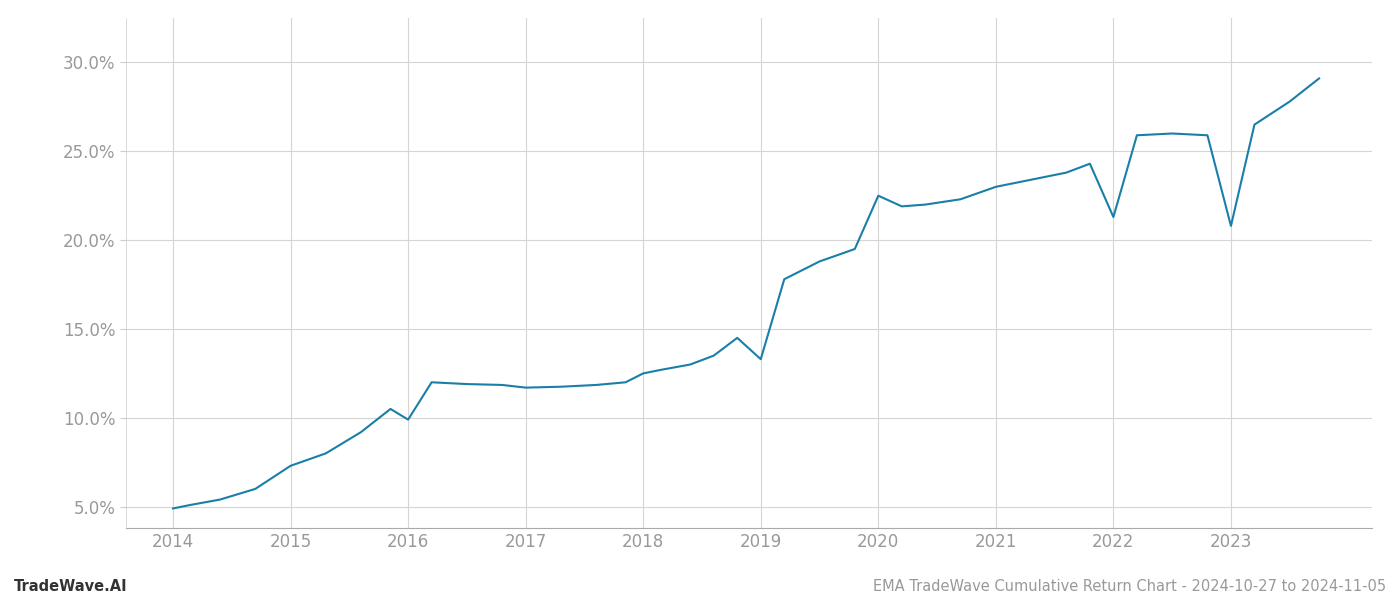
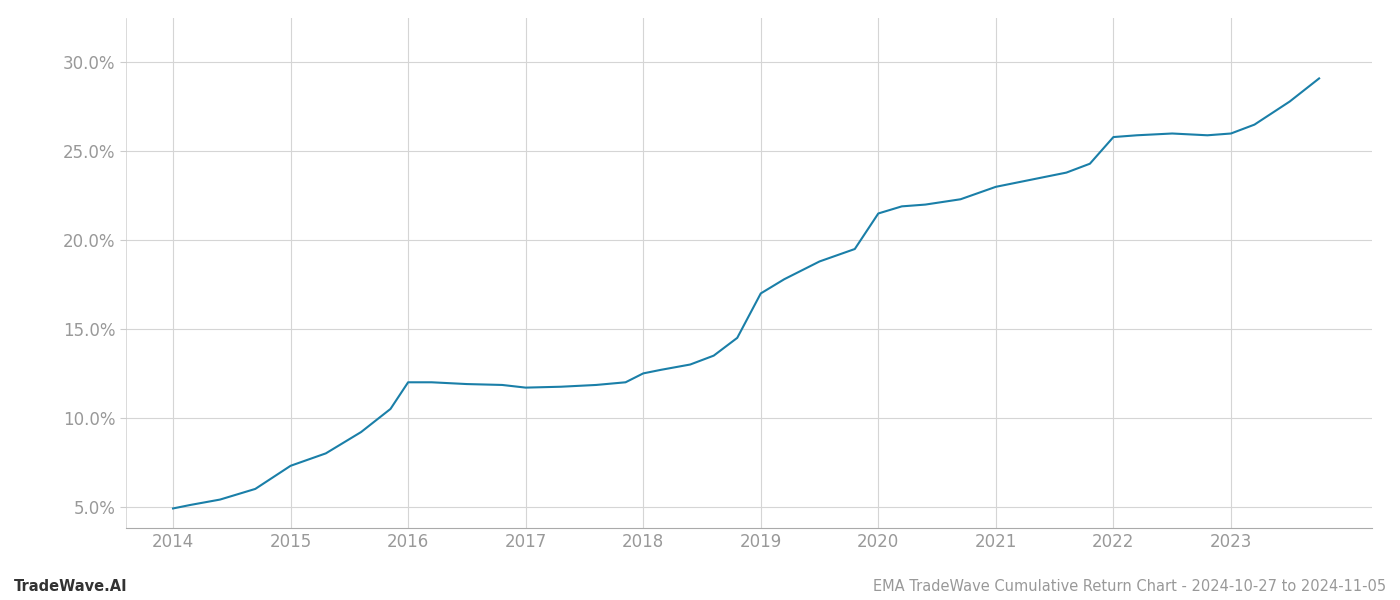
2016: 9.9% -> 12.0%
2019: 13.3% -> 17.0%
2020: 22.5% -> 21.5%
2022: 21.3% -> 25.8%
2023: 20.8% -> 26.0%
